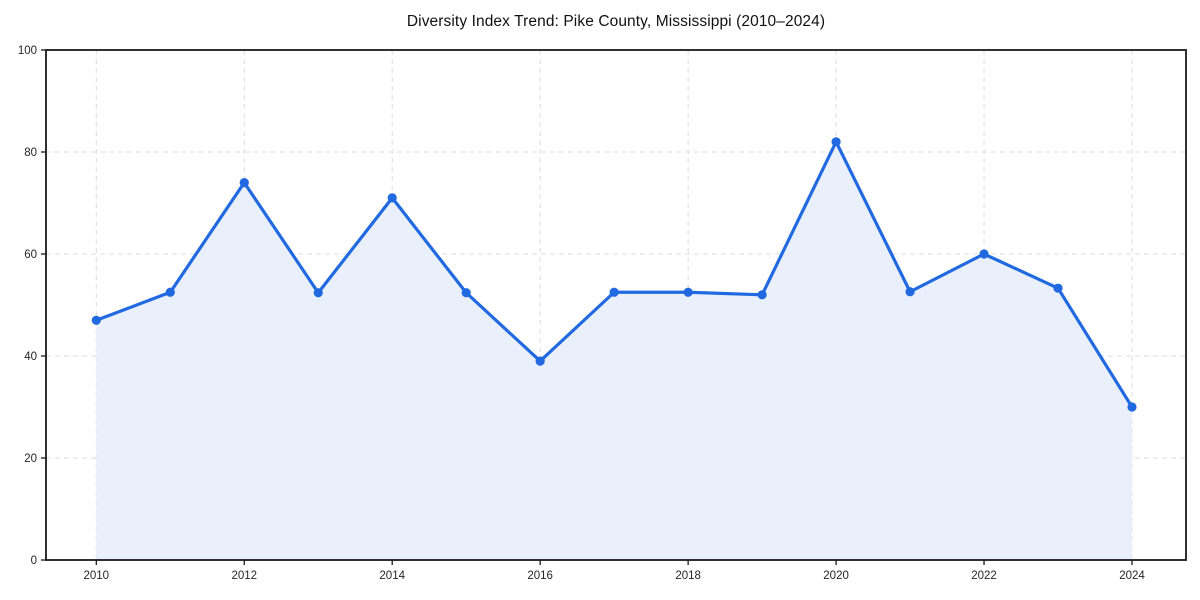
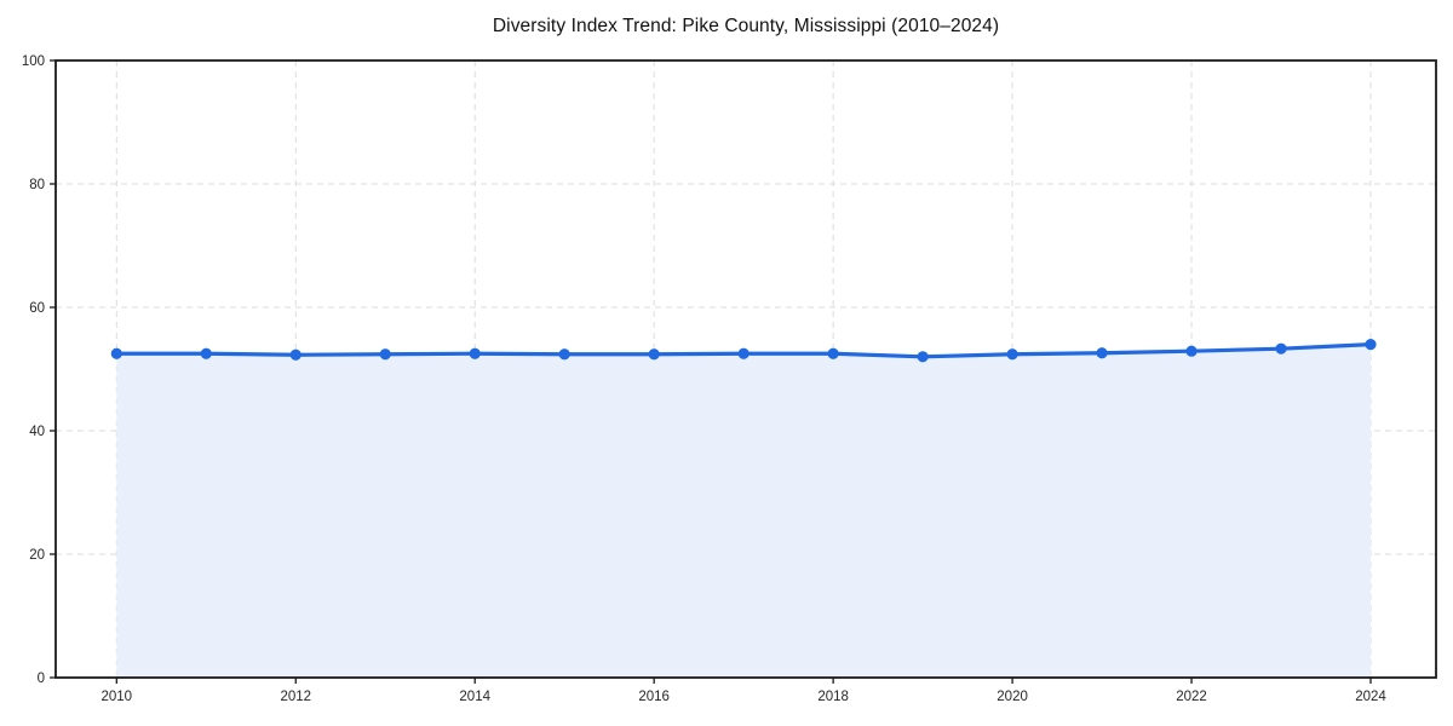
2010: 47 -> 52
2012: 74 -> 52
2014: 71 -> 52
2016: 39 -> 52
2020: 82 -> 52
2022: 60 -> 53
2024: 30 -> 54
